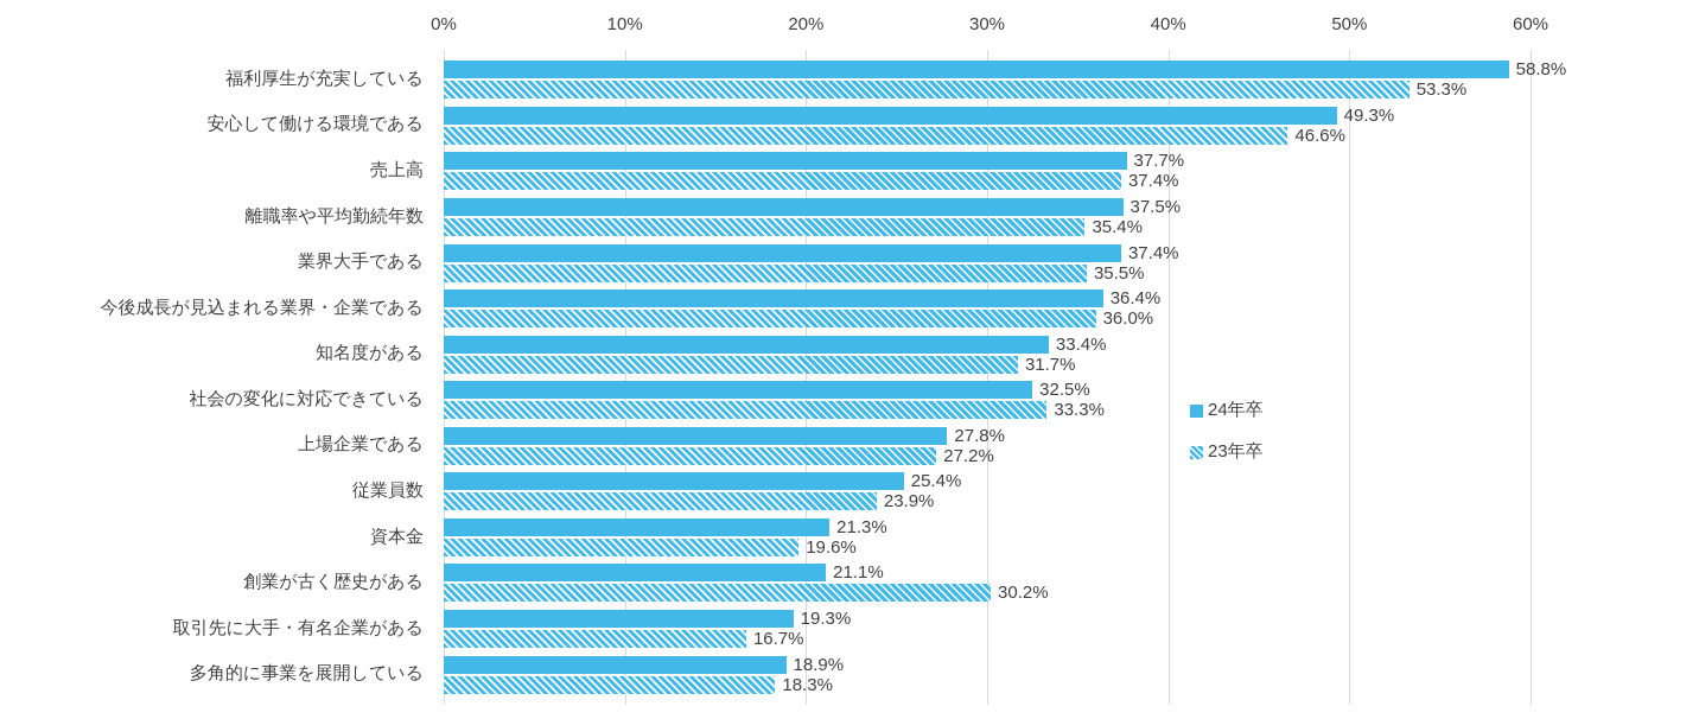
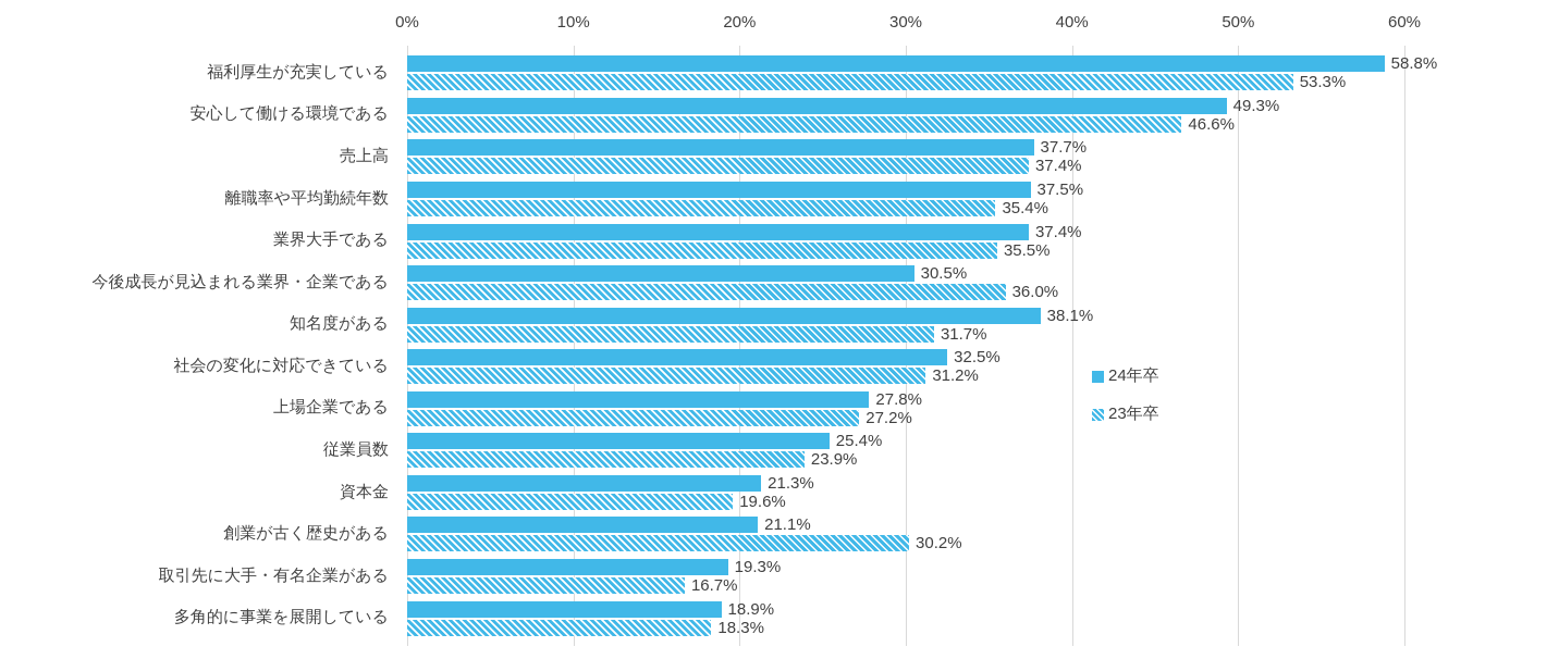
24年卒/今後成長が見込まれる業界・企業である: 36.4% -> 30.5%
24年卒/知名度がある: 33.4% -> 38.1%
23年卒/社会の変化に対応できている: 33.3% -> 31.2%
